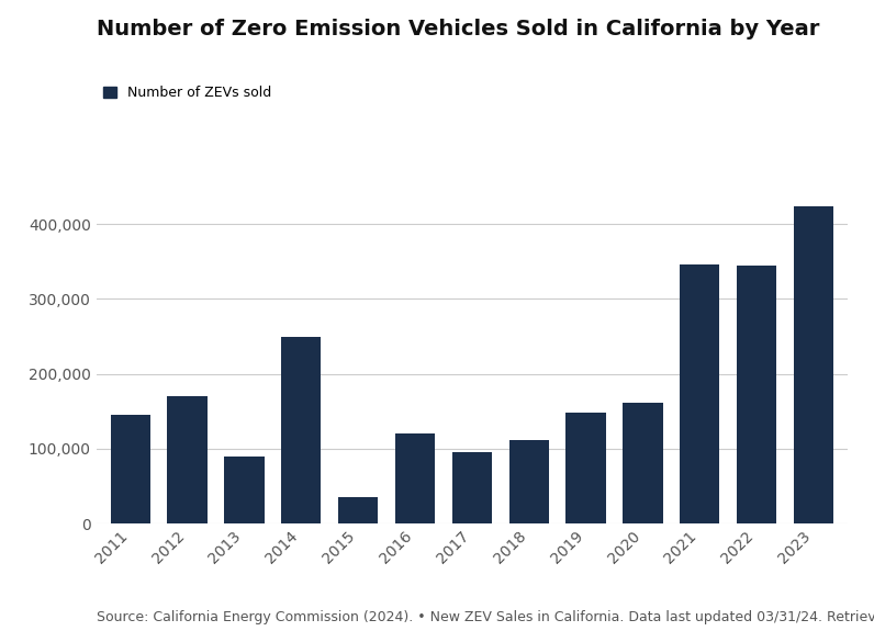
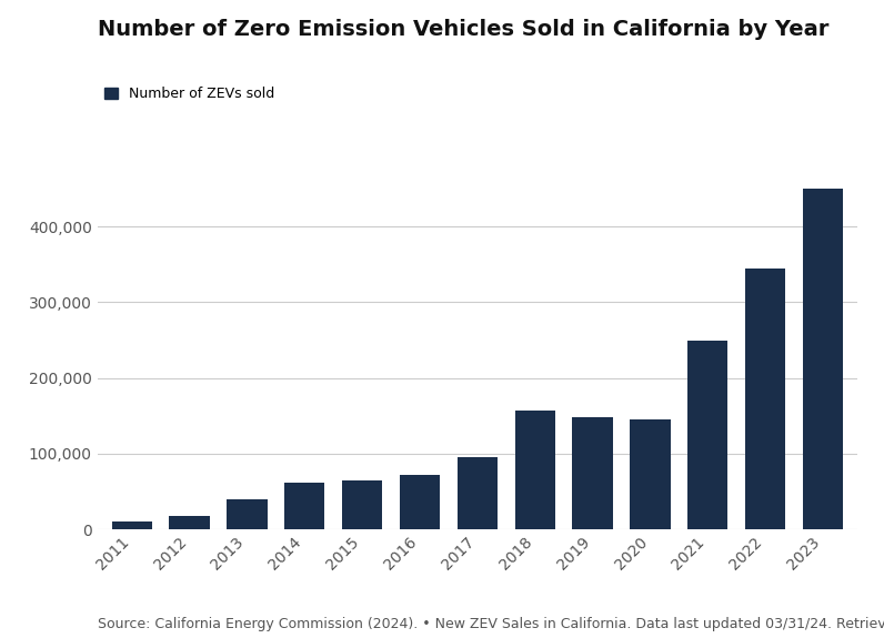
2011: 146,000 -> 10,000
2012: 170,000 -> 18,000
2013: 90,000 -> 40,000
2014: 250,000 -> 62,000
2015: 36,000 -> 65,000
2016: 120,000 -> 72,000
2018: 112,000 -> 157,000
2020: 162,000 -> 145,000
2021: 346,000 -> 250,000
2023: 424,000 -> 450,000
